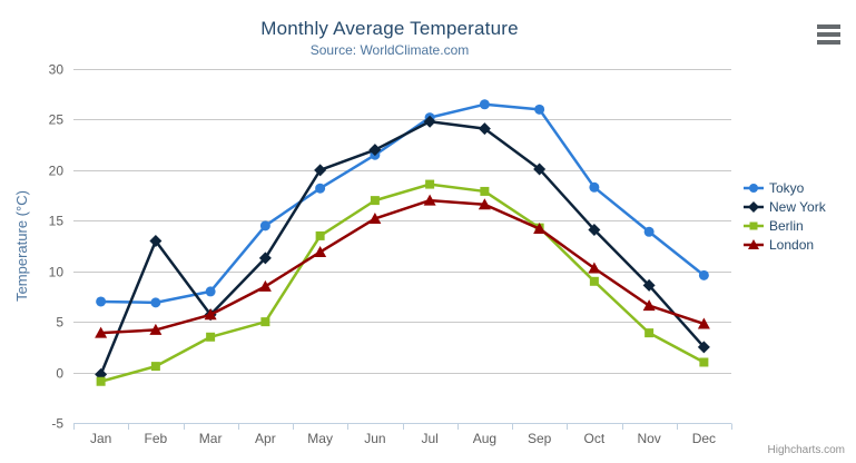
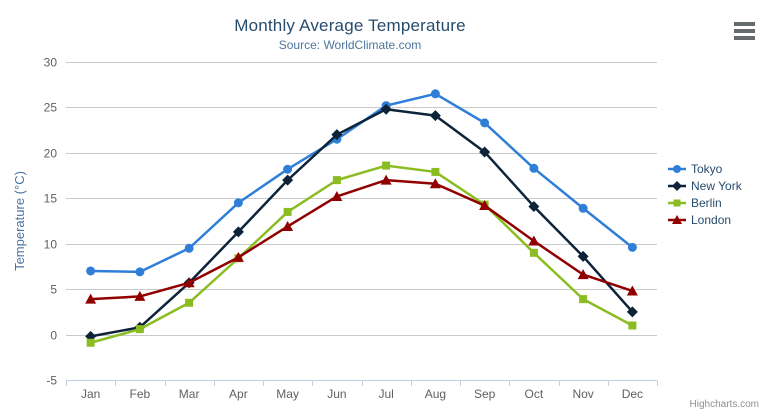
New York/Feb: 13 -> 1
Tokyo/Mar: 8 -> 10
Berlin/Apr: 5 -> 8
New York/May: 20 -> 17
Tokyo/Sep: 26 -> 23
